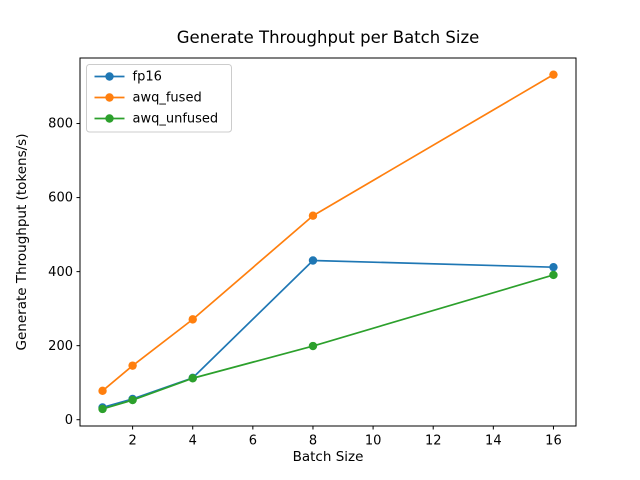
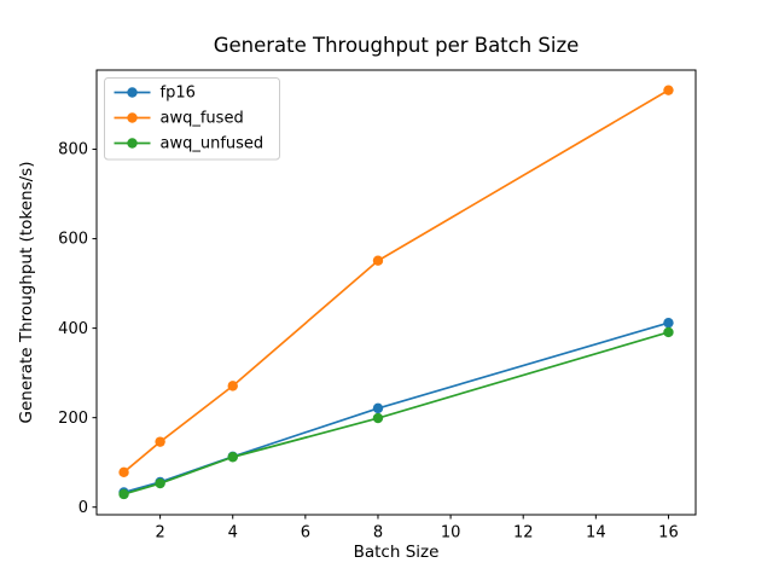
fp16/8: 430 -> 220
